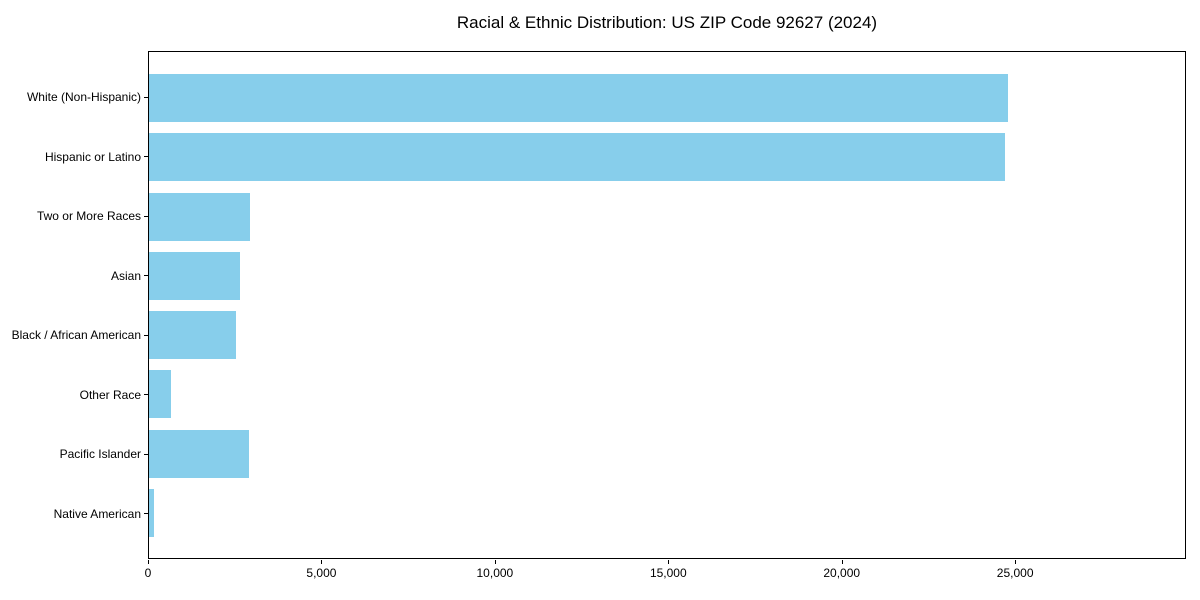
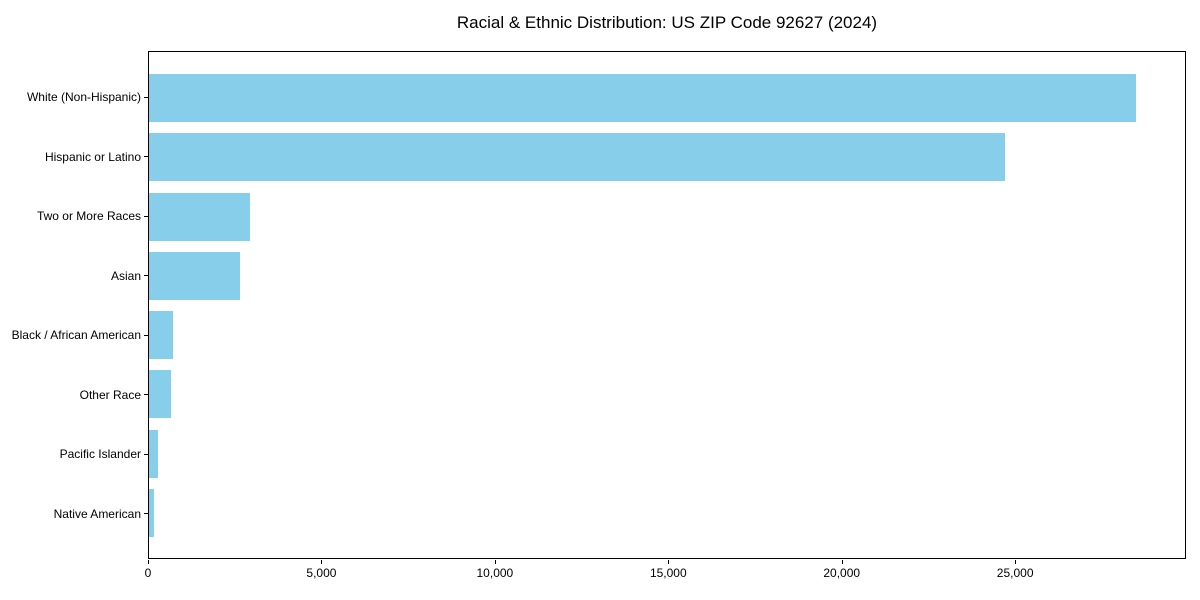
White (Non-Hispanic): 24800 -> 28500
Black / African American: 2500 -> 700
Pacific Islander: 2900 -> 300
